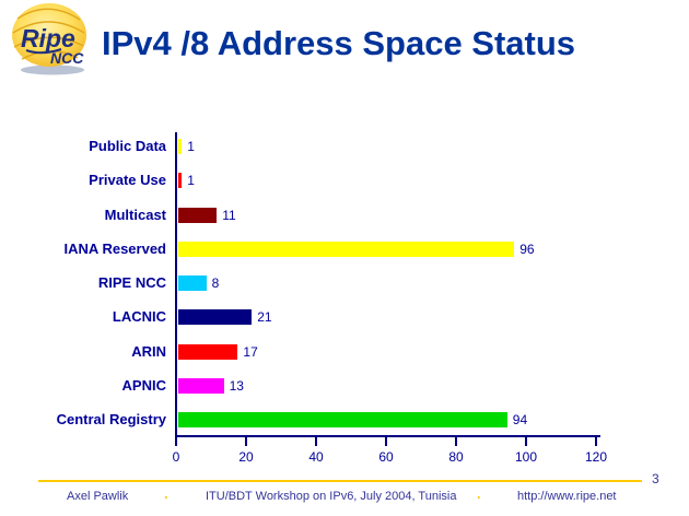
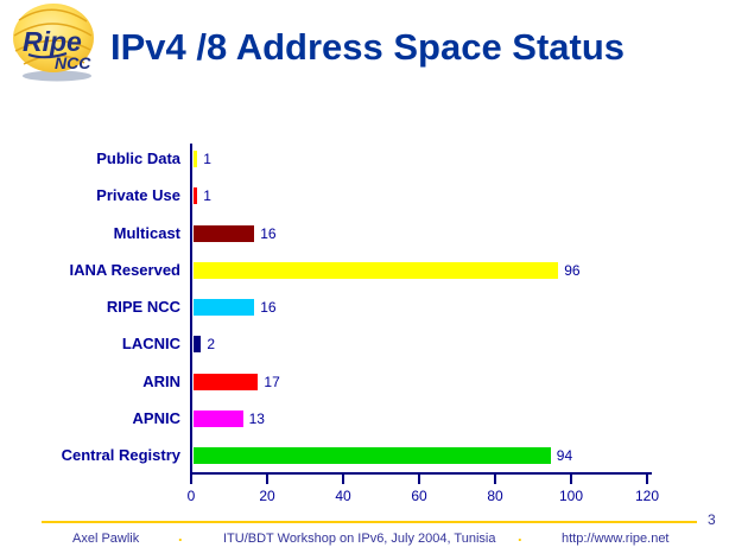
Multicast: 11 -> 16
RIPE NCC: 8 -> 16
LACNIC: 21 -> 2
